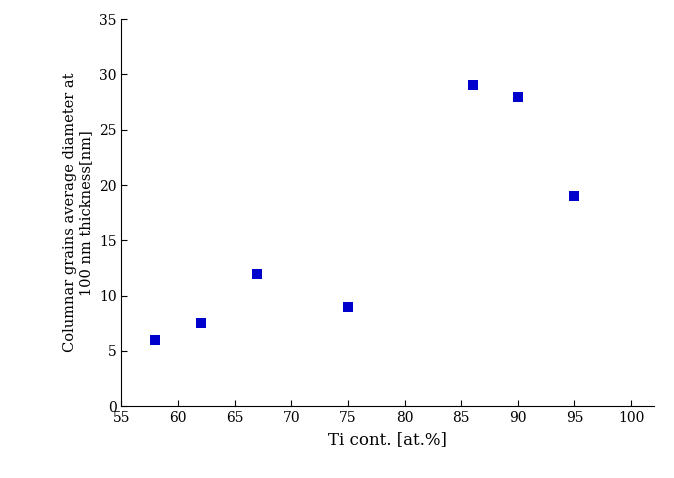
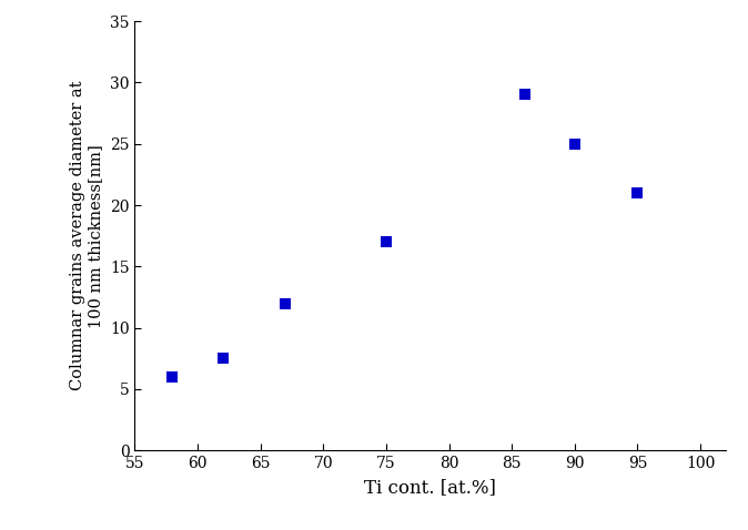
75: 9.0 -> 17.0
90: 28.0 -> 25.0
95: 19.0 -> 21.0
